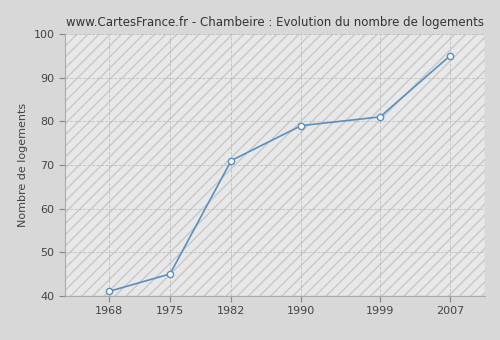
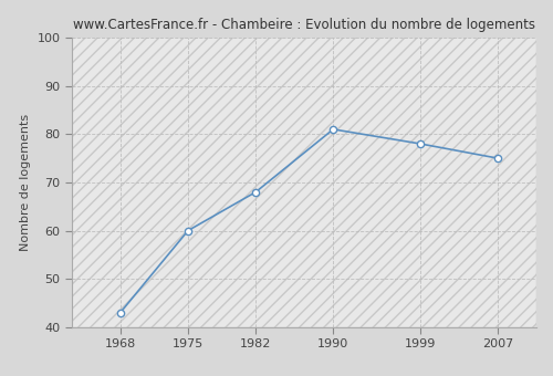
1968: 41 -> 43
1975: 45 -> 60
1982: 71 -> 68
1990: 79 -> 81
1999: 81 -> 78
2007: 95 -> 75
